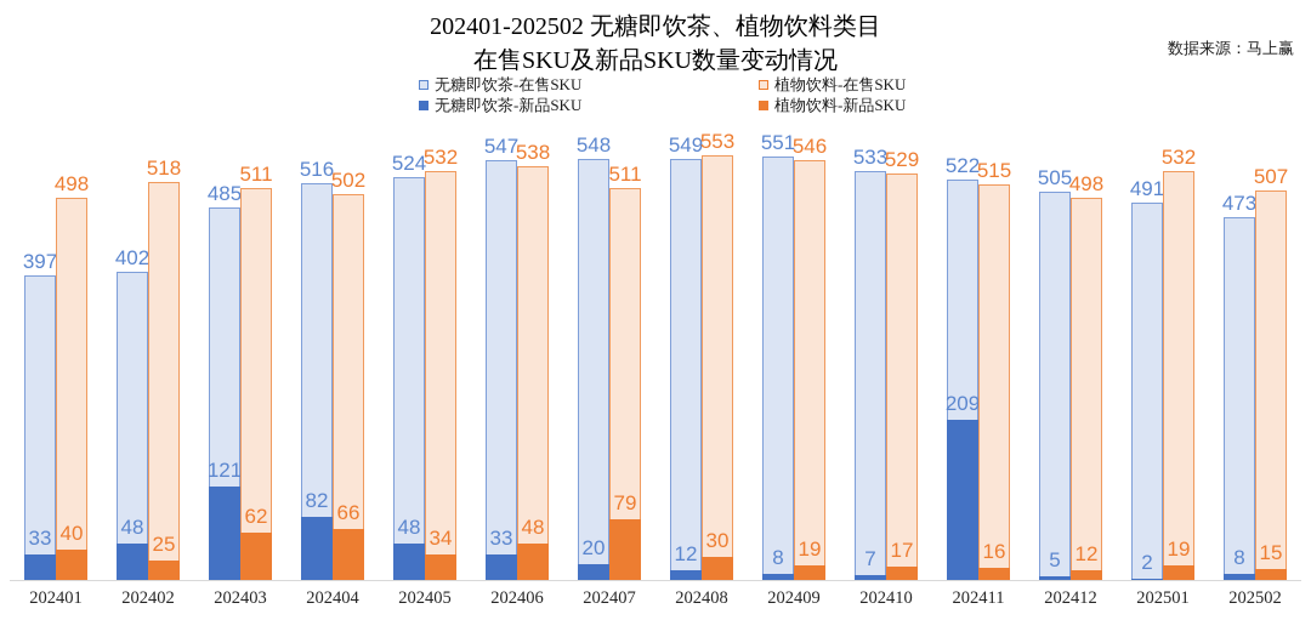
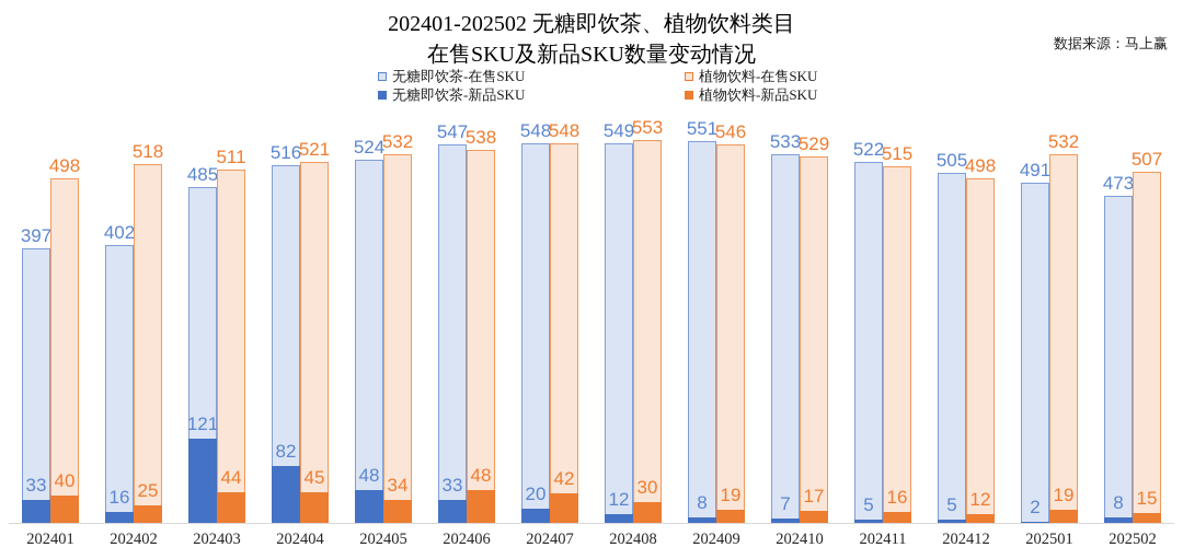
无糖即饮茶-新品SKU/202402: 48 -> 16
植物饮料-新品SKU/202403: 62 -> 44
植物饮料-在售SKU/202404: 502 -> 521
植物饮料-新品SKU/202404: 66 -> 45
植物饮料-在售SKU/202407: 511 -> 548
植物饮料-新品SKU/202407: 79 -> 42
无糖即饮茶-新品SKU/202411: 209 -> 5
